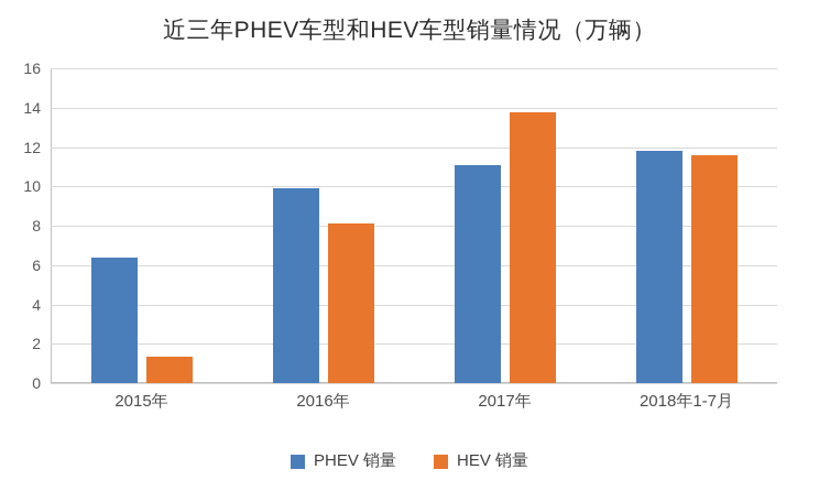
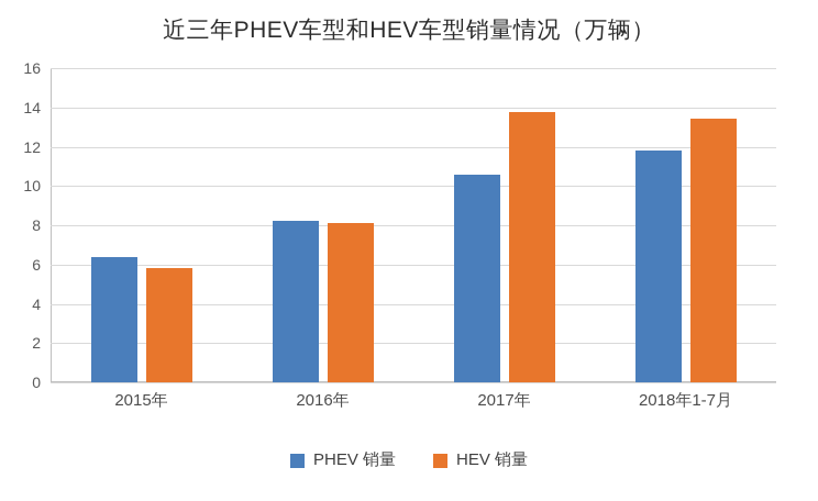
HEV 销量/2015年: 1.4 -> 5.8
PHEV 销量/2016年: 9.9 -> 8.2
PHEV 销量/2017年: 11.1 -> 10.6
HEV 销量/2018年1-7月: 11.6 -> 13.4
